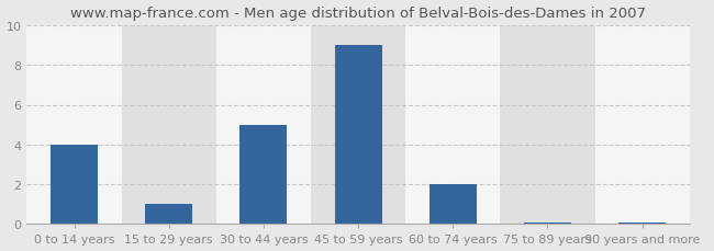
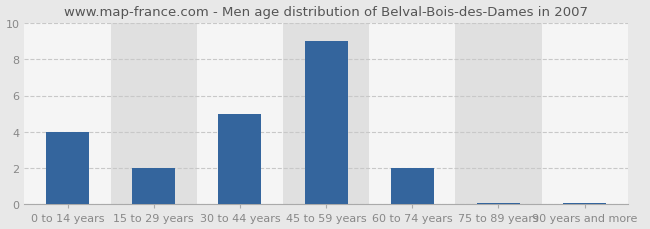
15 to 29 years: 1.0 -> 2.0
